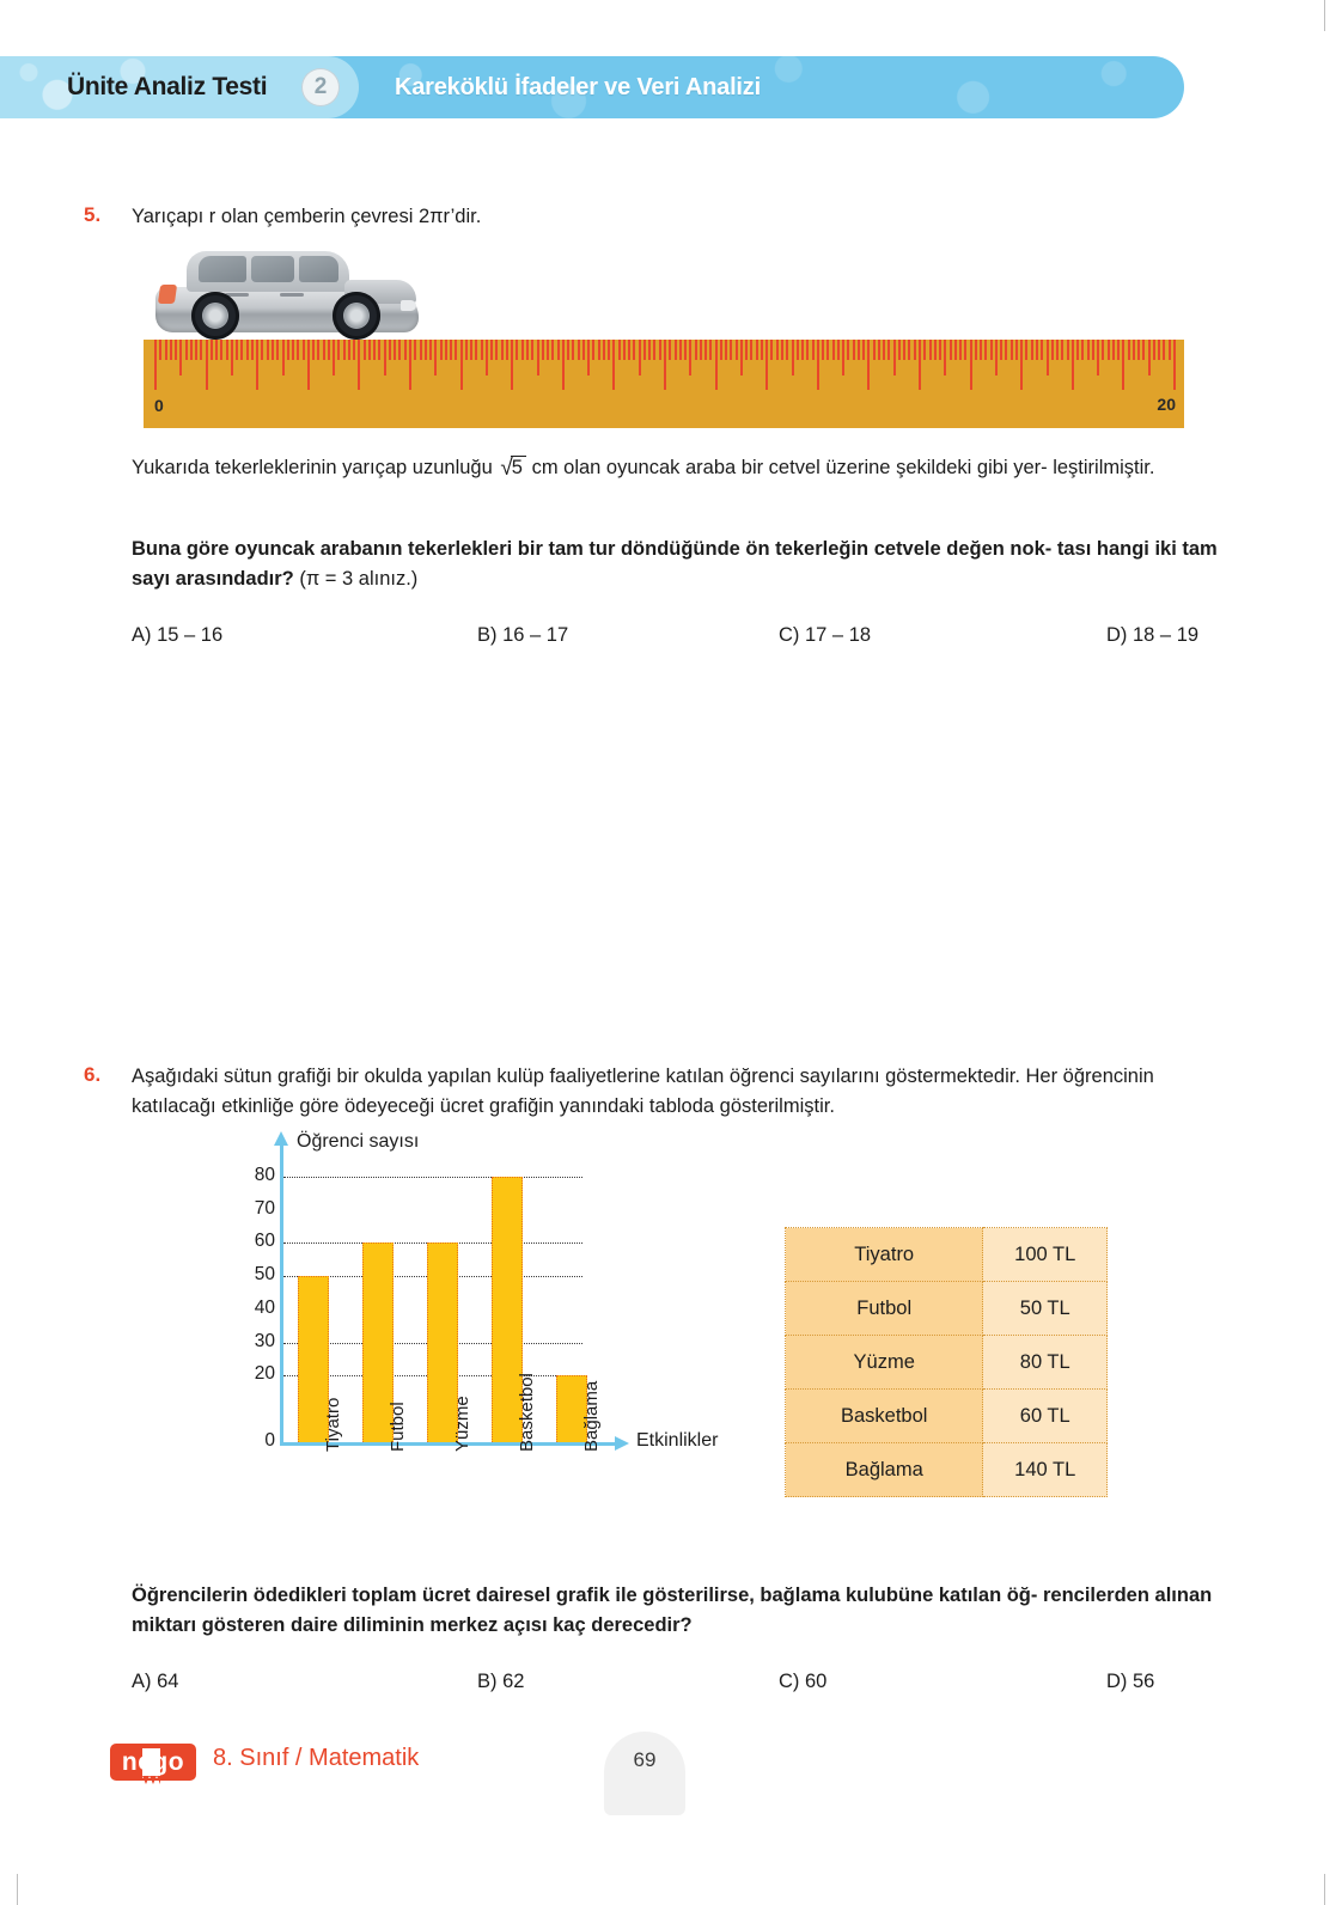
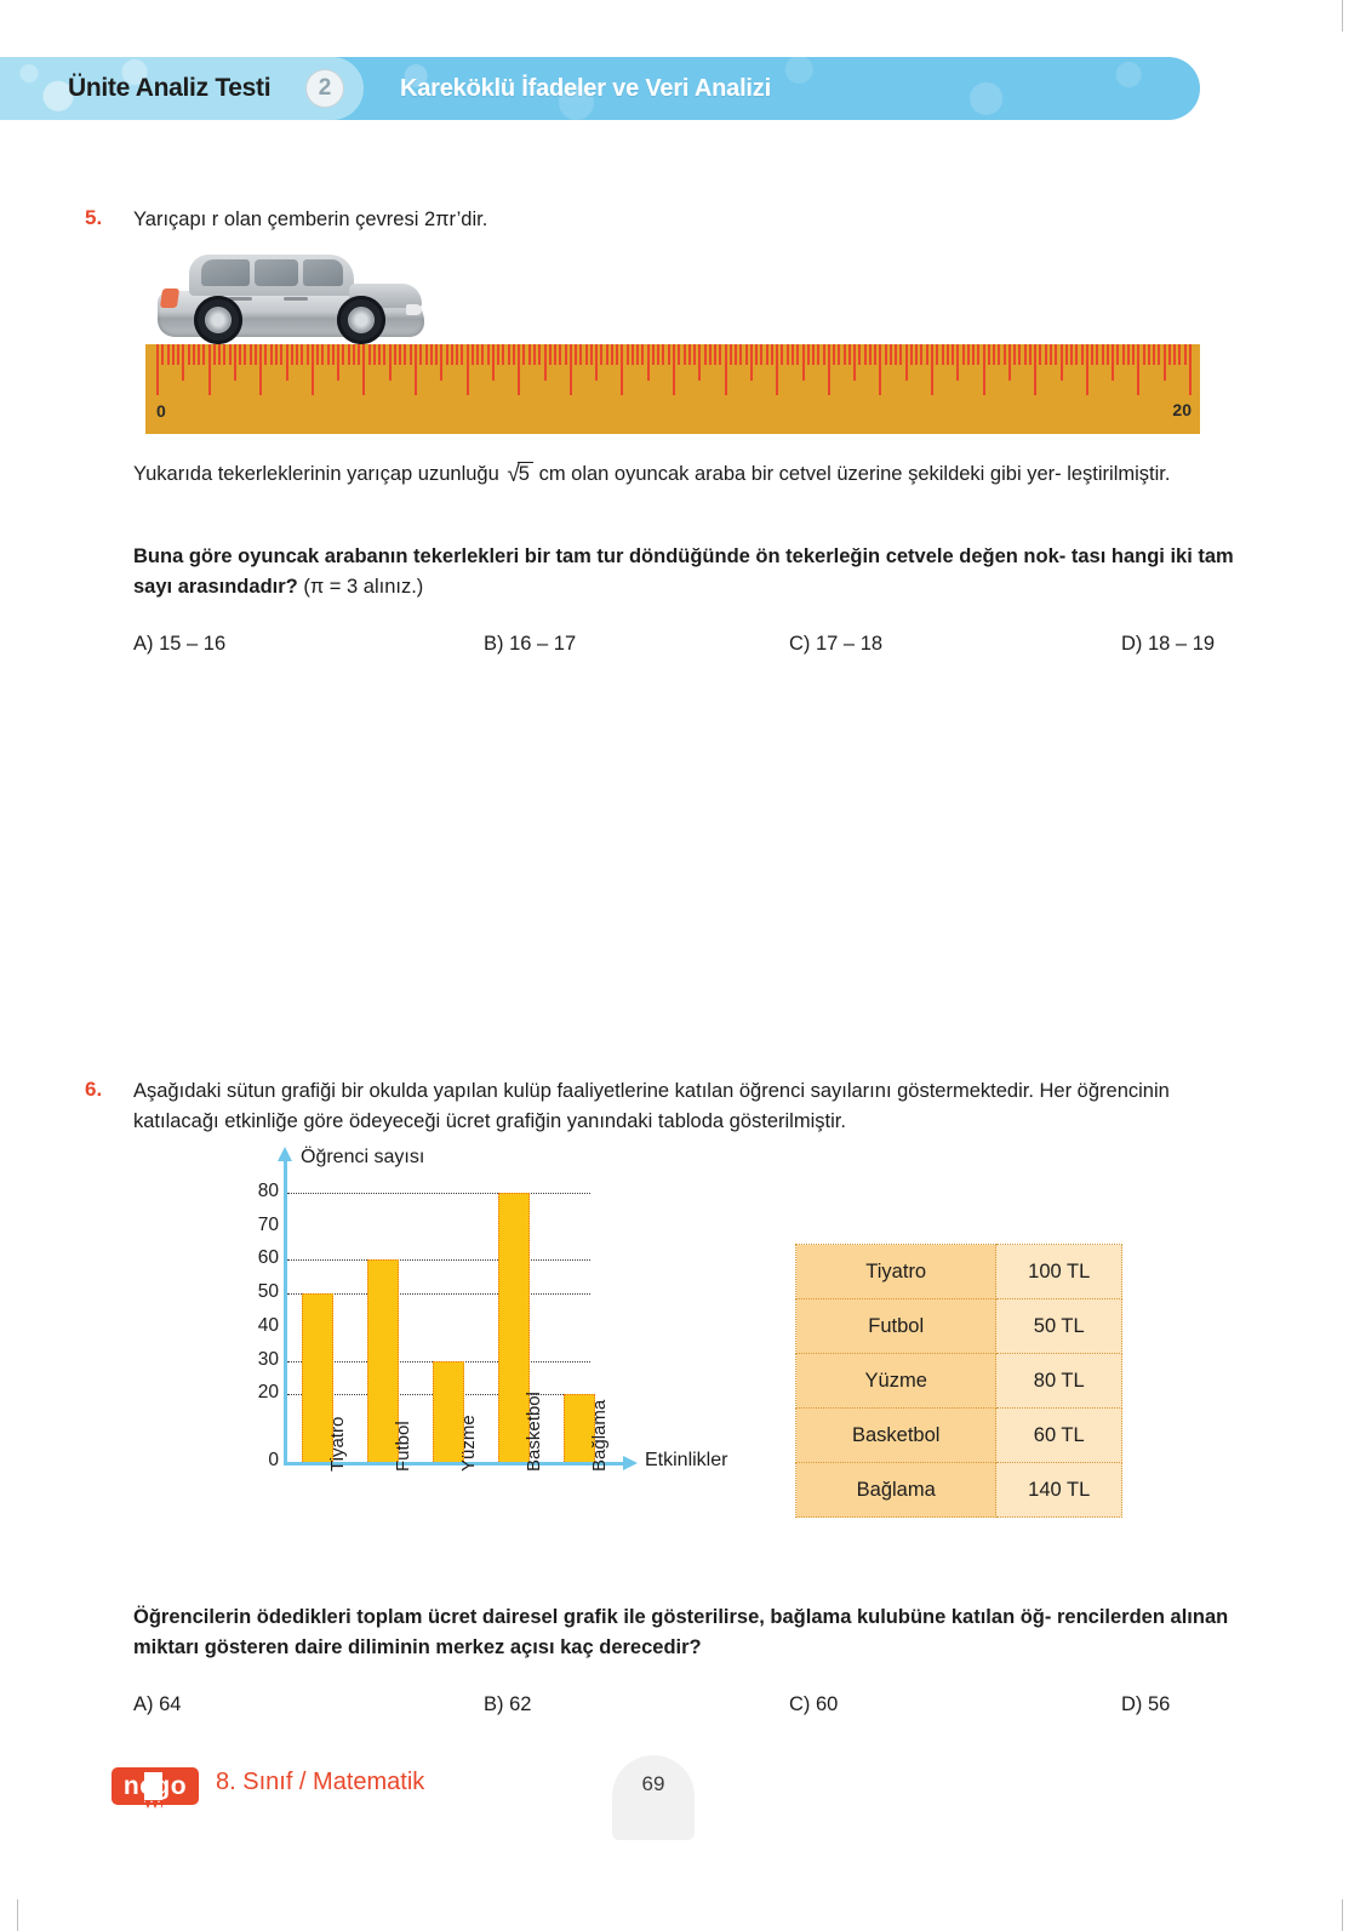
Yüzme: 60 -> 30
